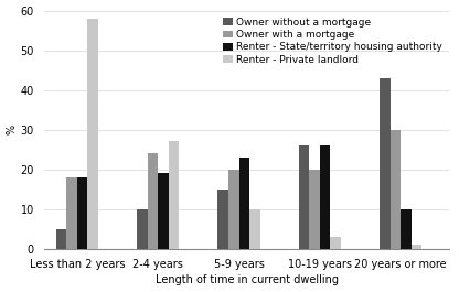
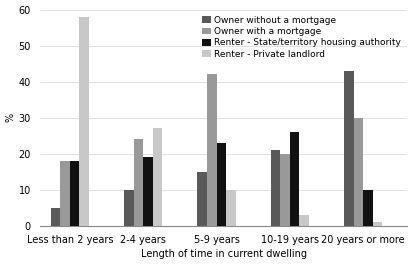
Owner with a mortgage/5-9 years: 20 -> 42
Owner without a mortgage/10-19 years: 26 -> 21
